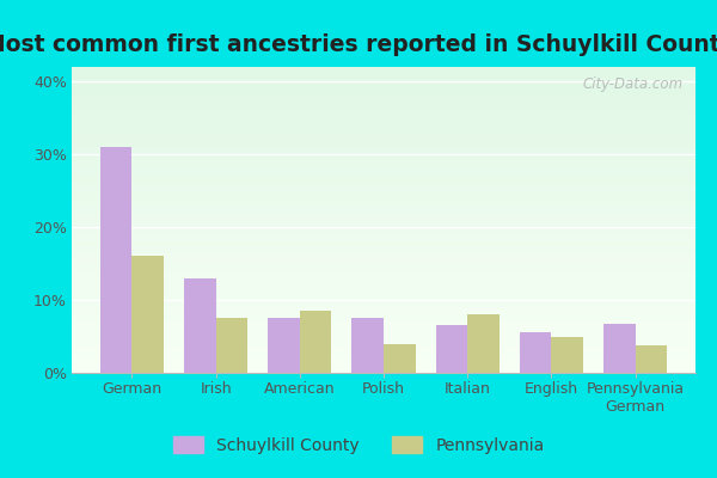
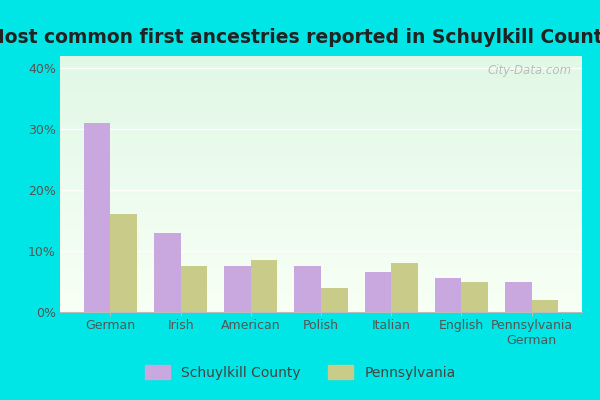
Schuylkill County/Pennsylvania German: 6.8% -> 5.0%
Pennsylvania/Pennsylvania German: 3.8% -> 2.0%
